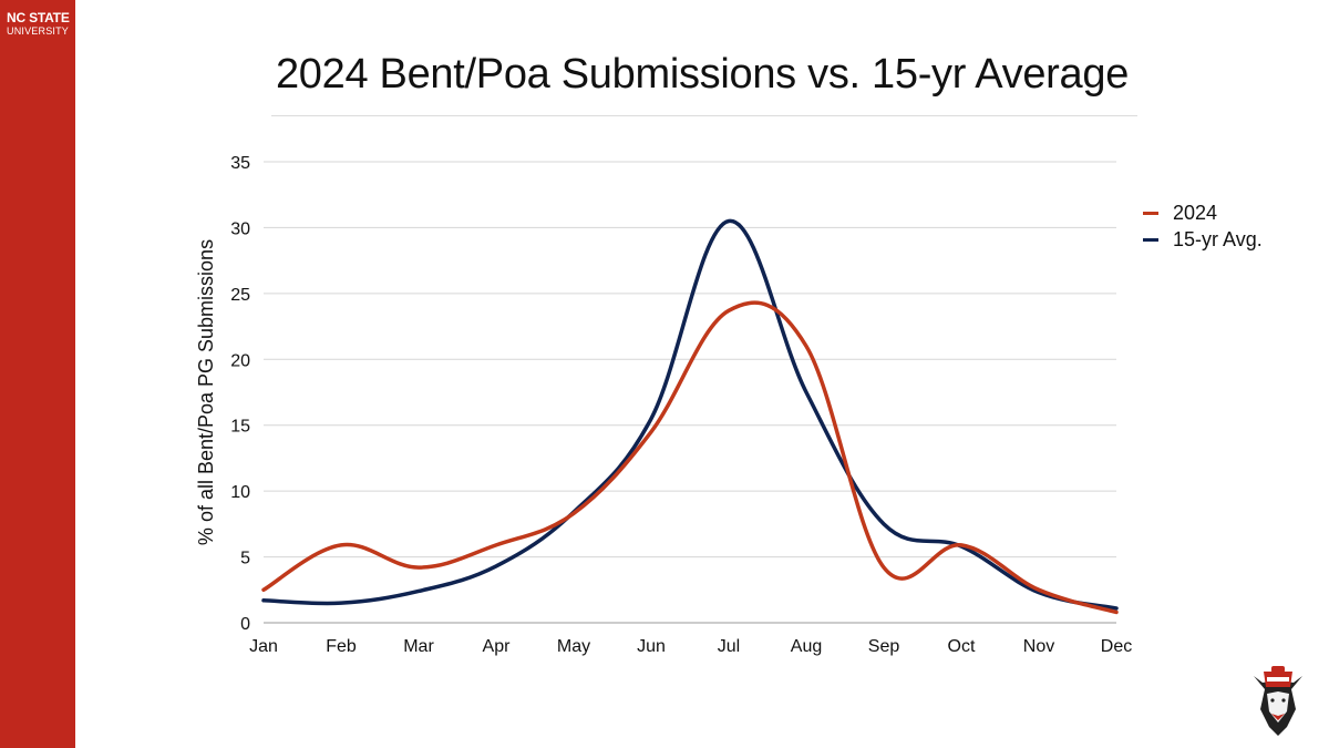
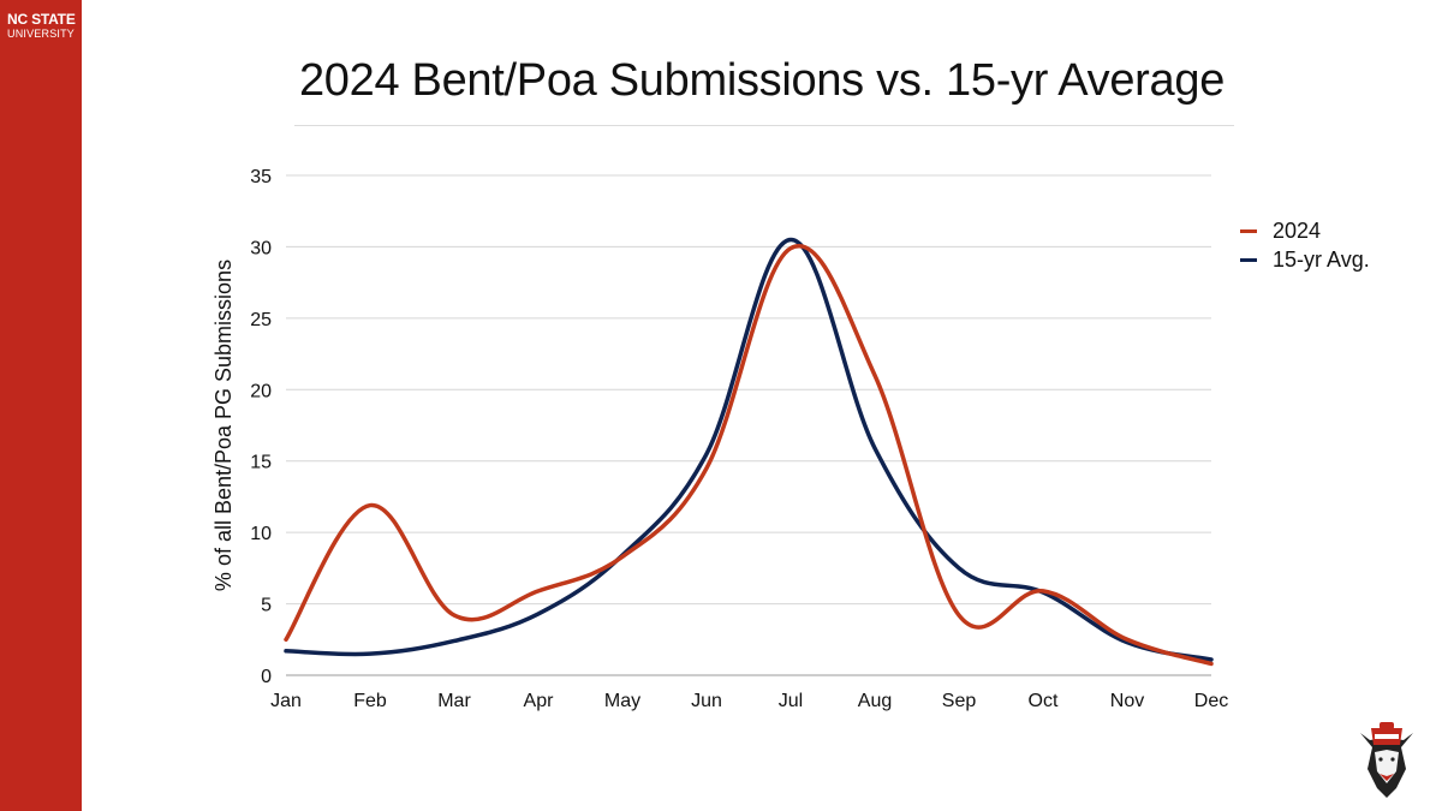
2024/Feb: 5.9 -> 11.9
2024/Jul: 23.7 -> 29.9
15-yr Avg./Aug: 17.5 -> 15.9
